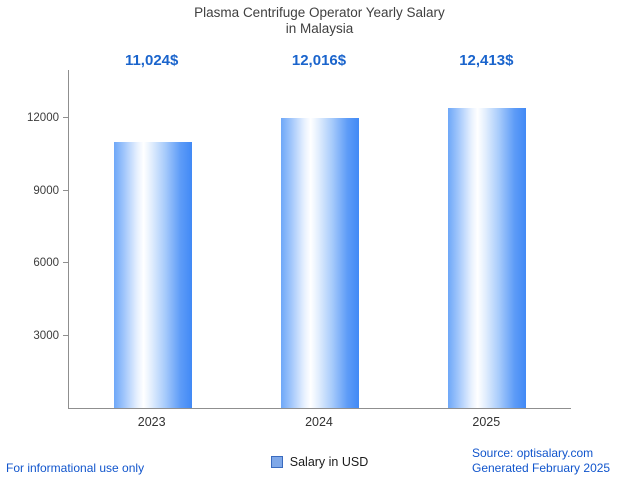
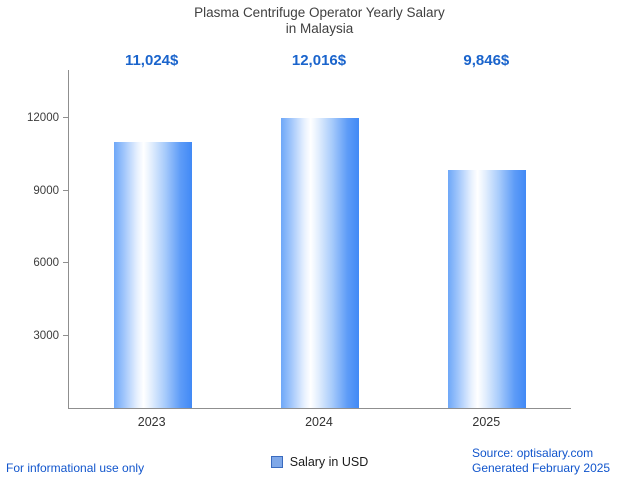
2025: 12,413 -> 9,846
